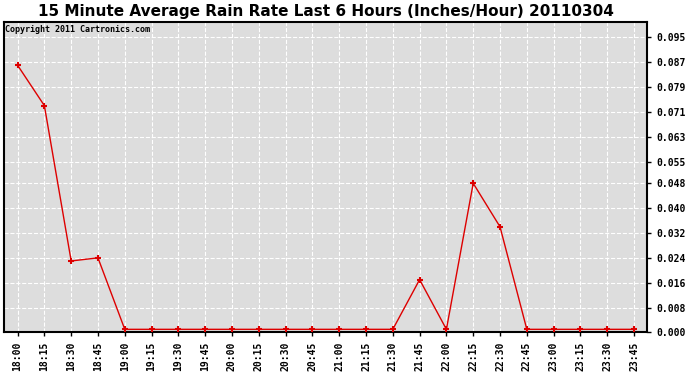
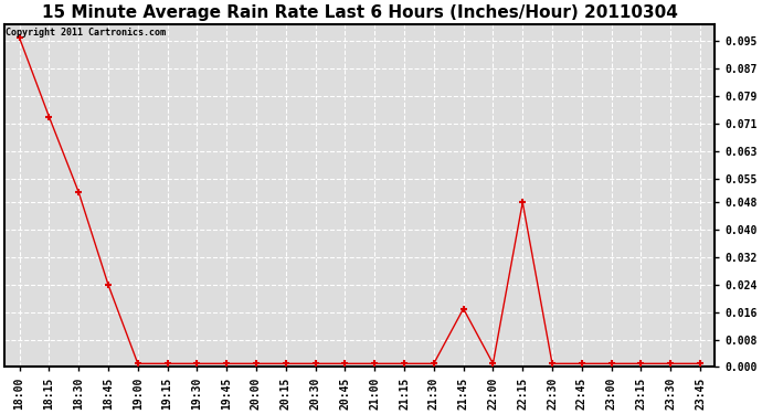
18:00: 0.086 -> 0.096
18:30: 0.023 -> 0.051
22:30: 0.034 -> 0.001
